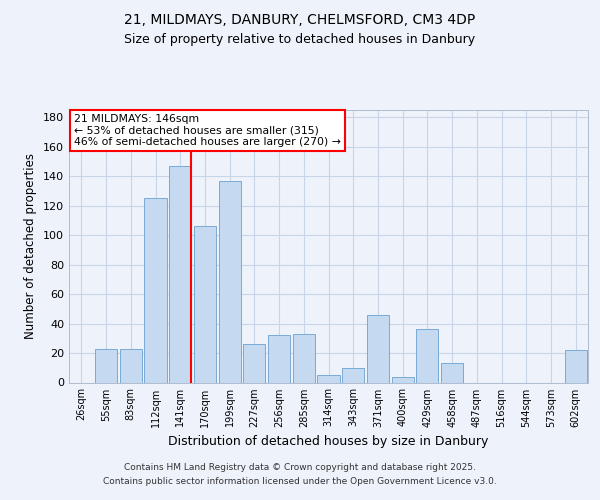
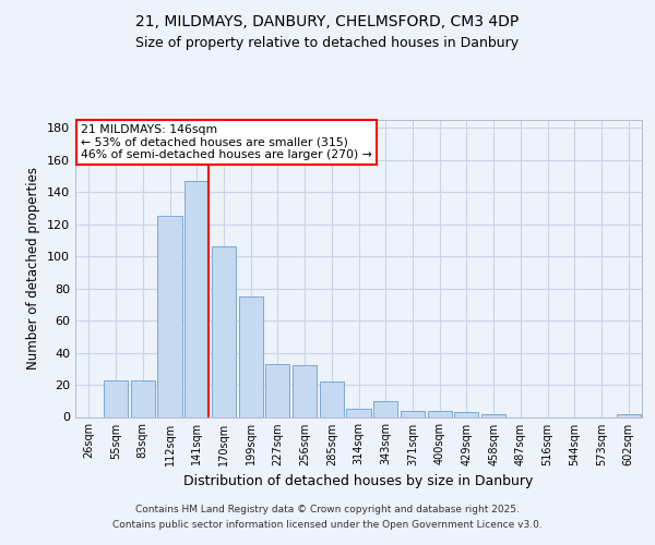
199sqm: 137 -> 75
227sqm: 26 -> 33
285sqm: 33 -> 22
371sqm: 46 -> 4
429sqm: 36 -> 3
458sqm: 13 -> 2
602sqm: 22 -> 2
